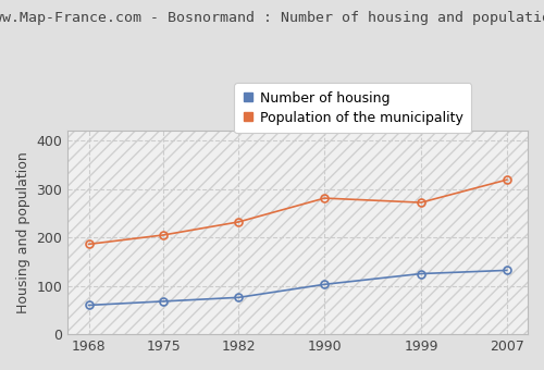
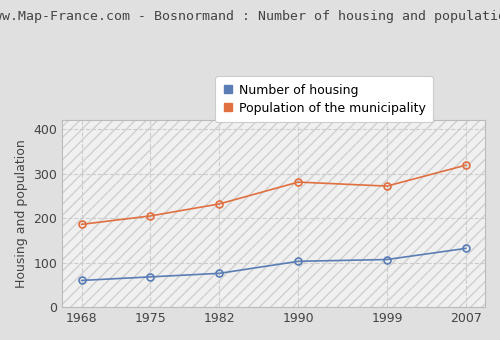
Number of housing/1999: 125 -> 107
